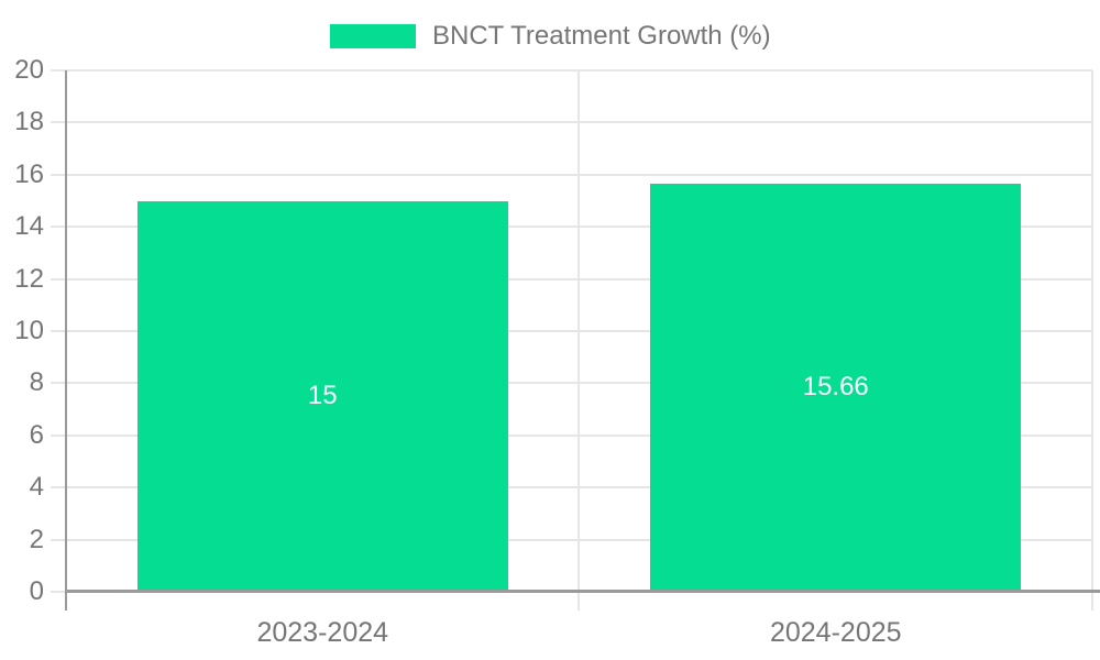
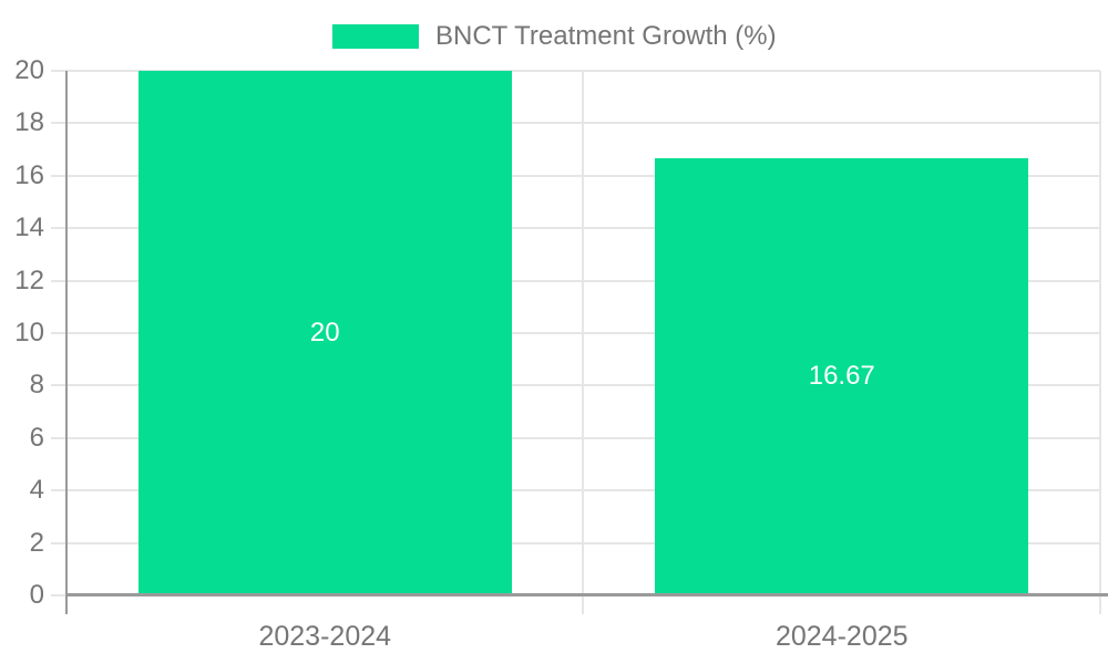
2023-2024: 15 -> 20
2024-2025: 15.66 -> 16.67
